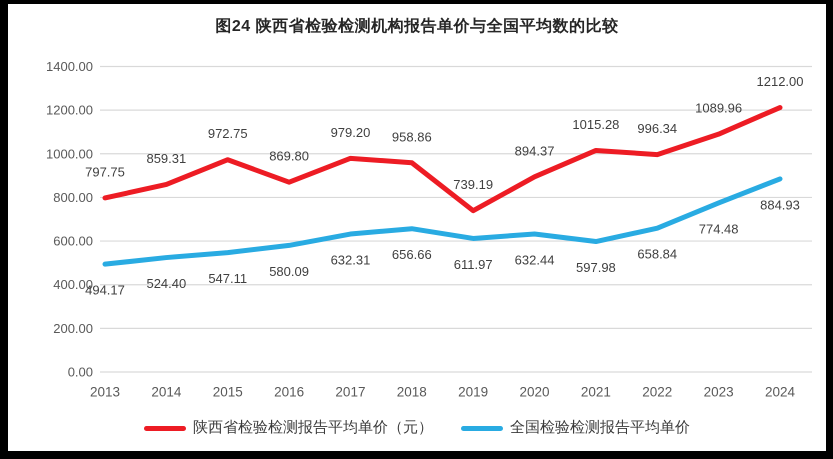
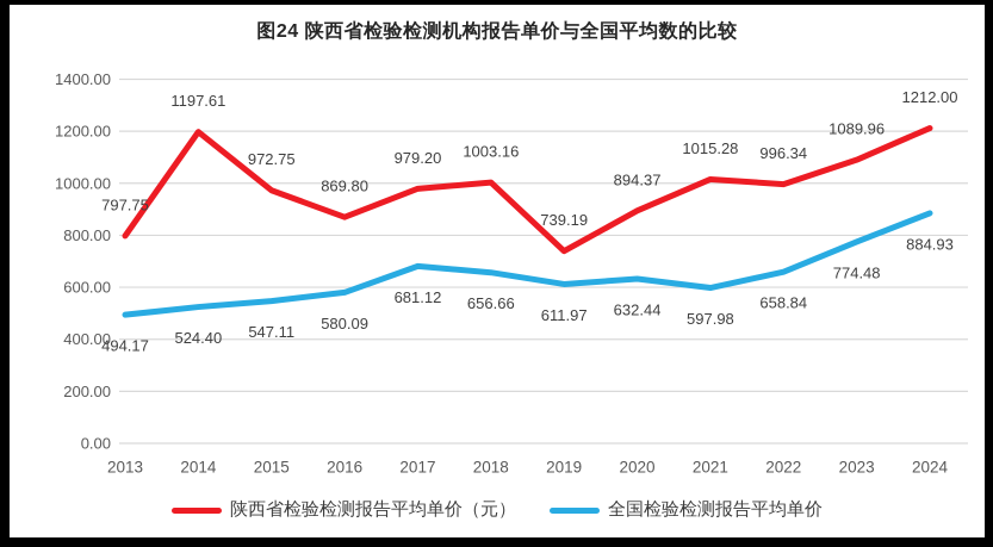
陕西省检验检测报告平均单价（元）/2014: 859.31 -> 1197.61
全国检验检测报告平均单价/2017: 632.31 -> 681.12
陕西省检验检测报告平均单价（元）/2018: 958.86 -> 1003.16
